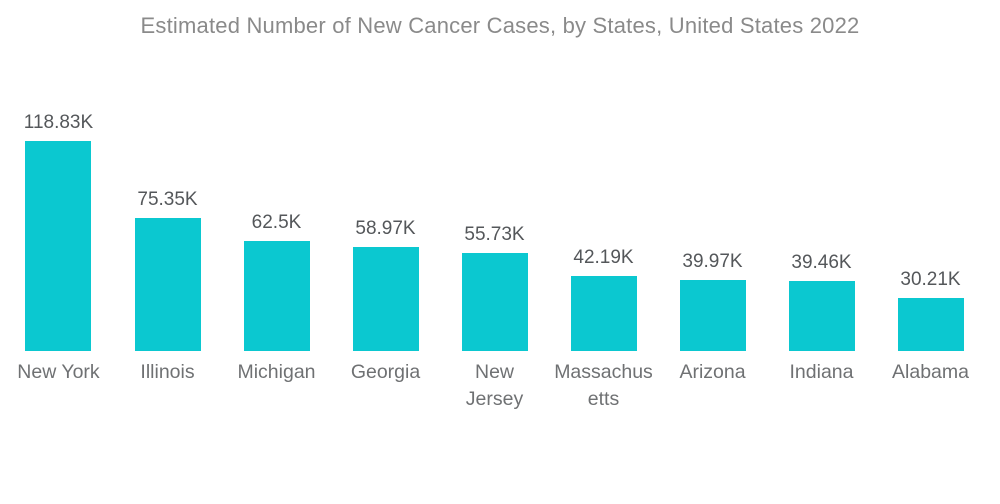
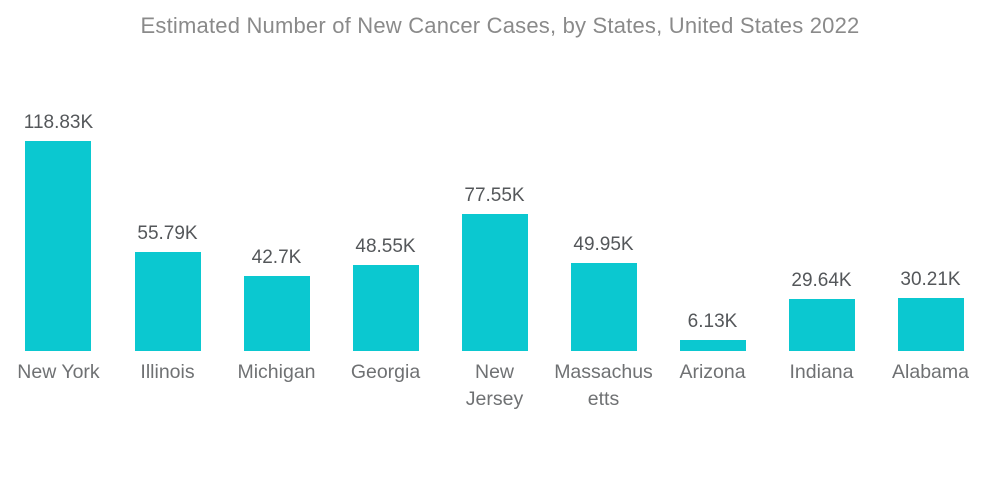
Illinois: 75.35K -> 55.79K
Michigan: 62.5K -> 42.7K
Georgia: 58.97K -> 48.55K
New Jersey: 55.73K -> 77.55K
Massachusetts: 42.19K -> 49.95K
Arizona: 39.97K -> 6.13K
Indiana: 39.46K -> 29.64K
